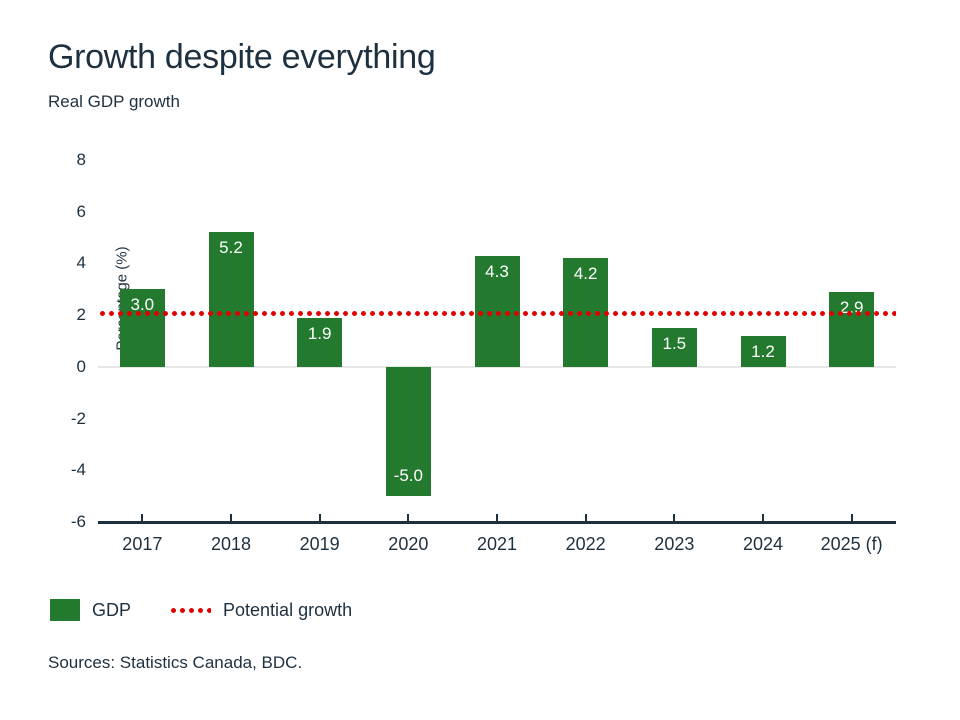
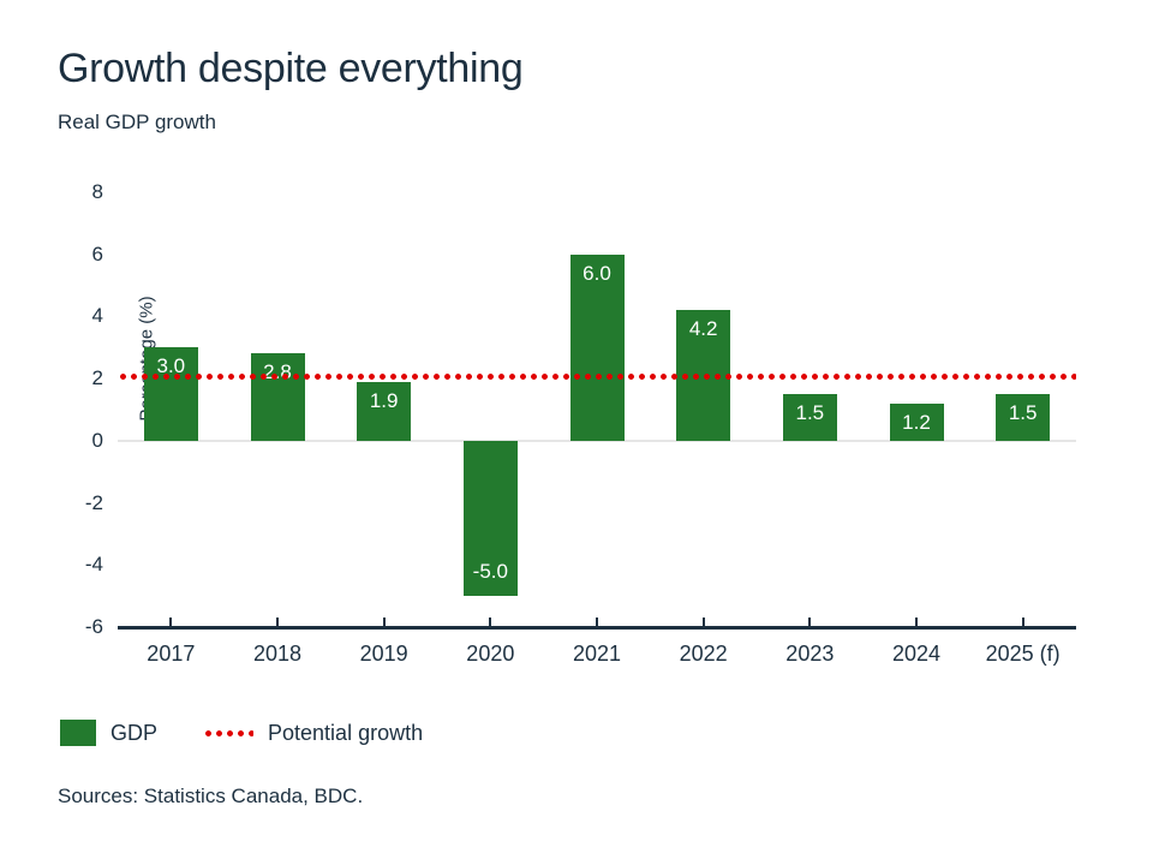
2018: 5.2 -> 2.8
2021: 4.3 -> 6.0
2025 (f): 2.9 -> 1.5
